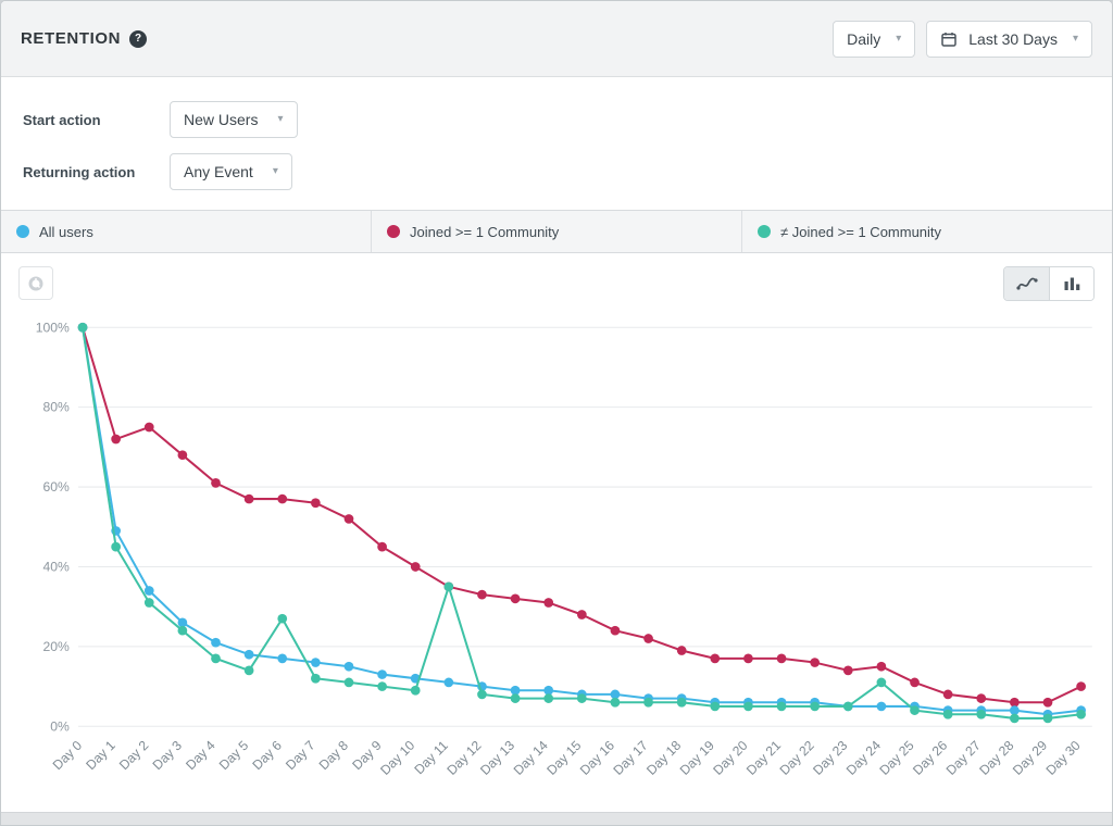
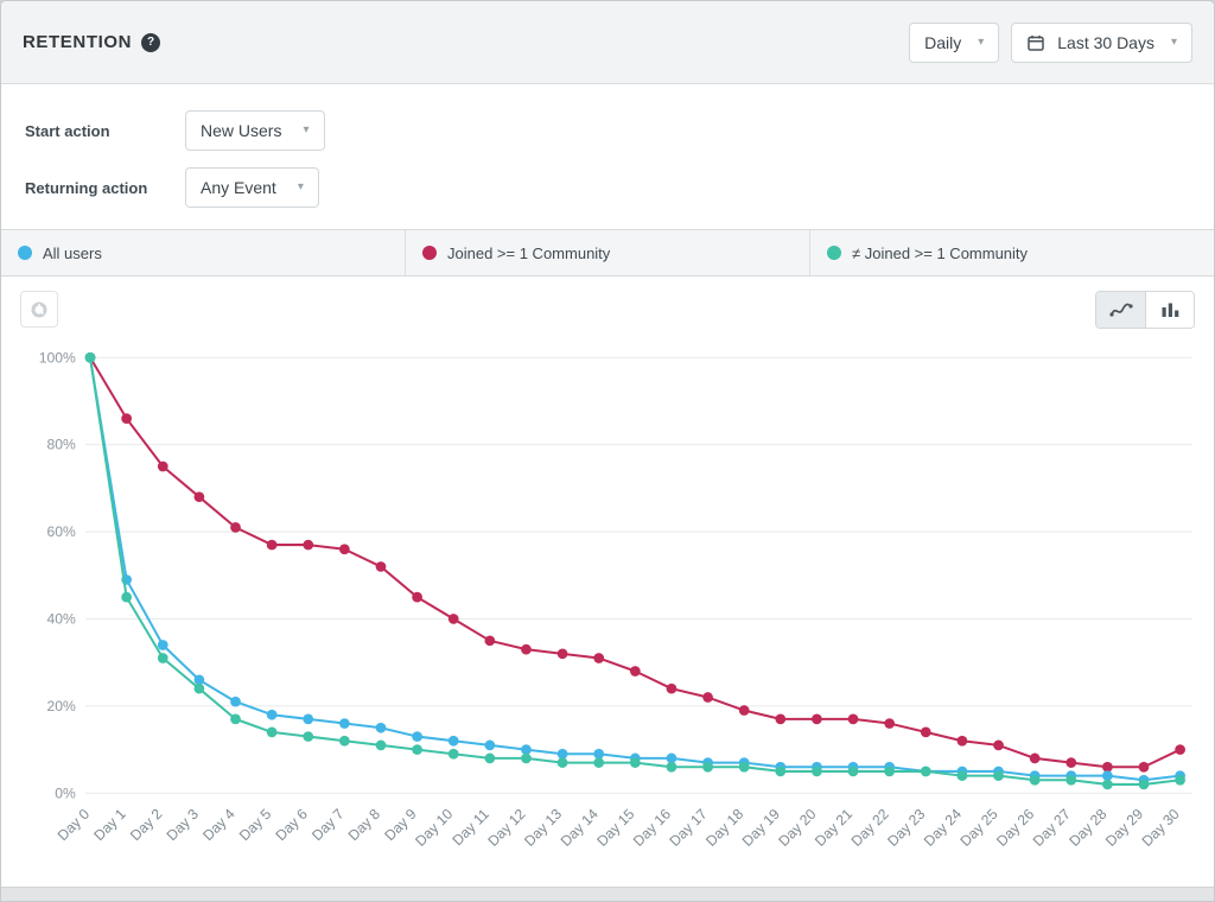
Joined >= 1 Community/Day 1: 72% -> 86%
≠ Joined >= 1 Community/Day 6: 27% -> 13%
≠ Joined >= 1 Community/Day 11: 35% -> 8%
Joined >= 1 Community/Day 24: 15% -> 12%
≠ Joined >= 1 Community/Day 24: 11% -> 4%
